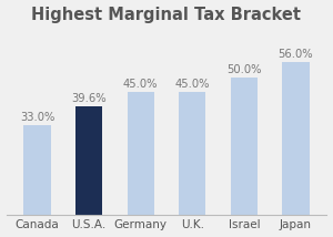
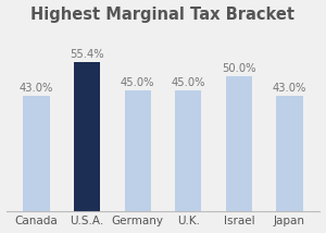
Canada: 33.0% -> 43.0%
U.S.A.: 39.6% -> 55.4%
Japan: 56.0% -> 43.0%
